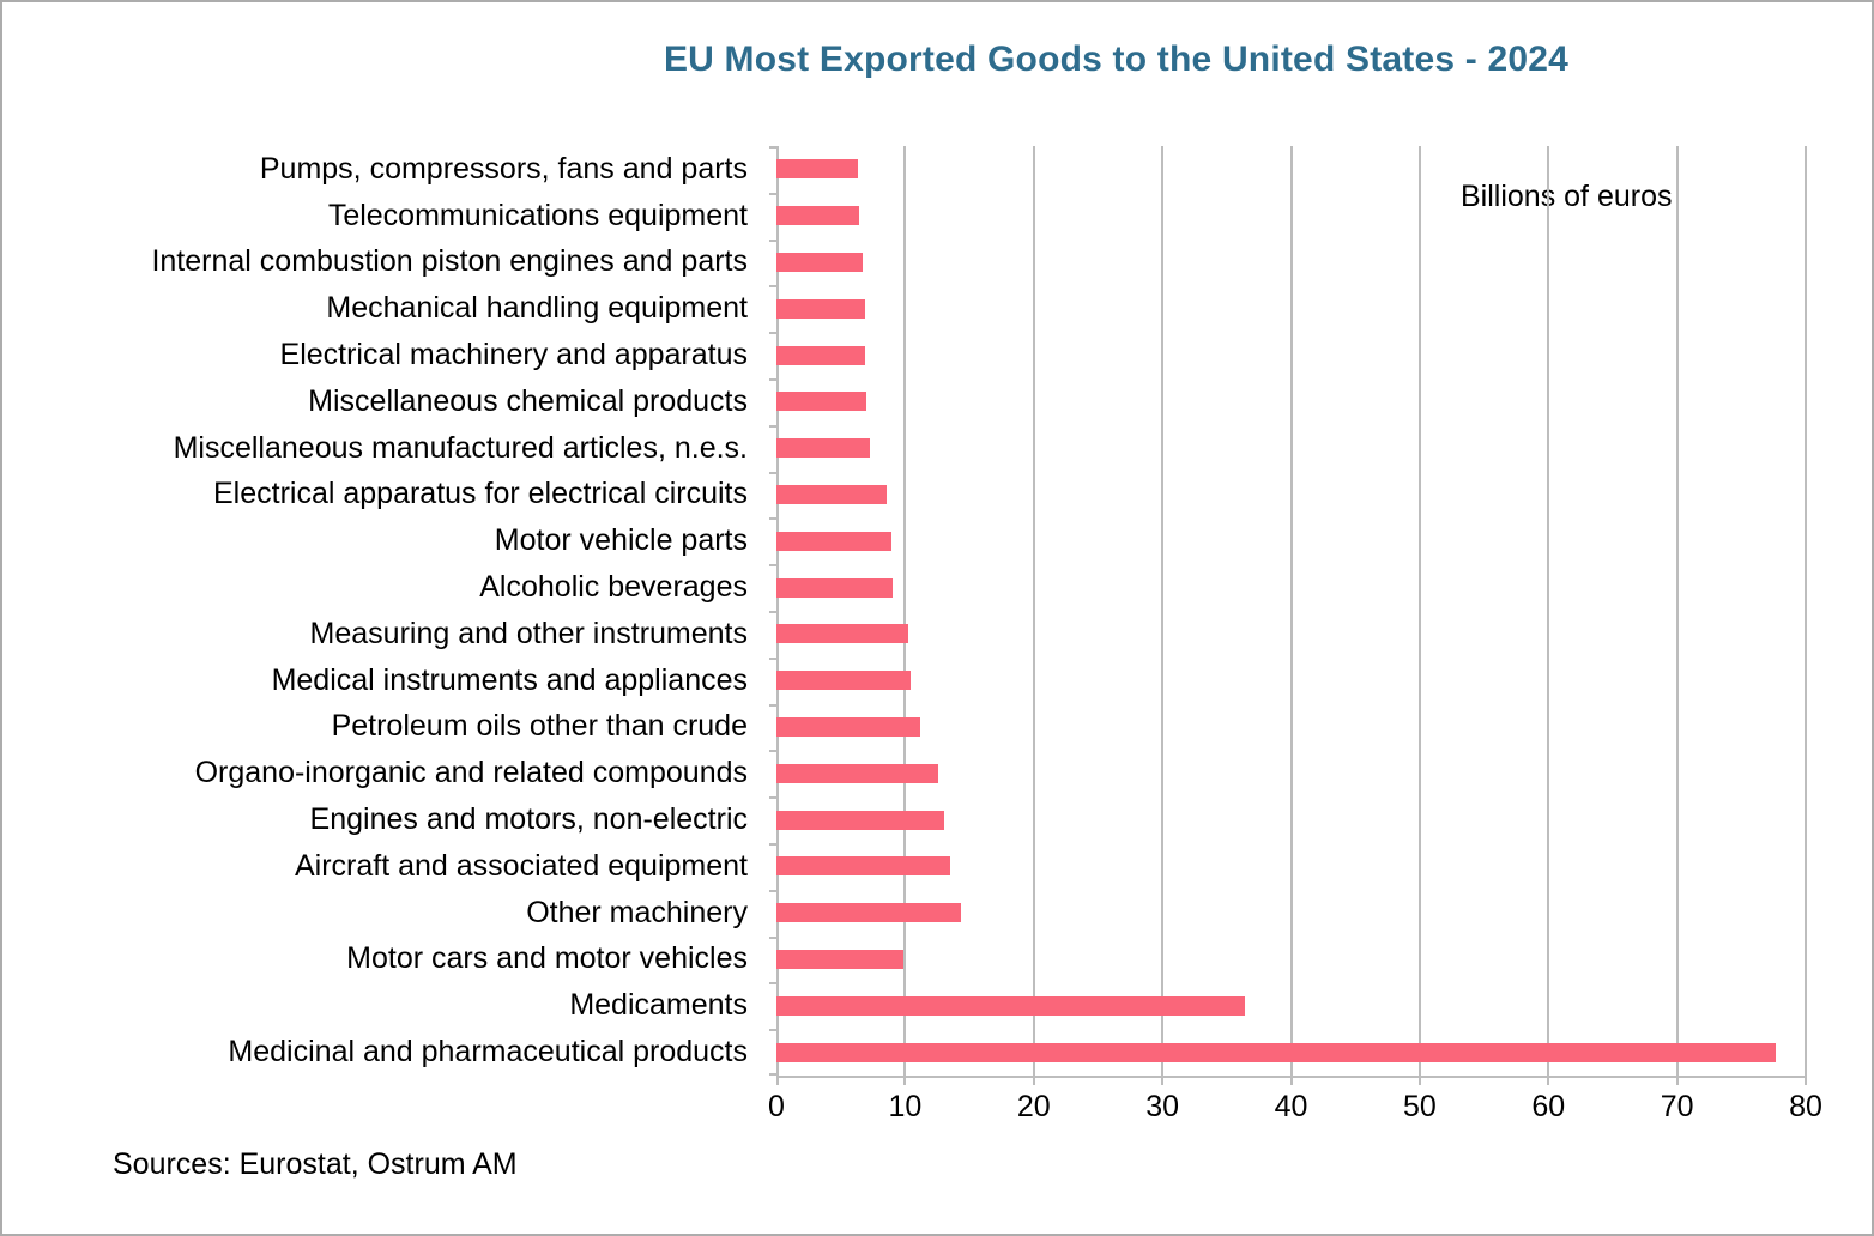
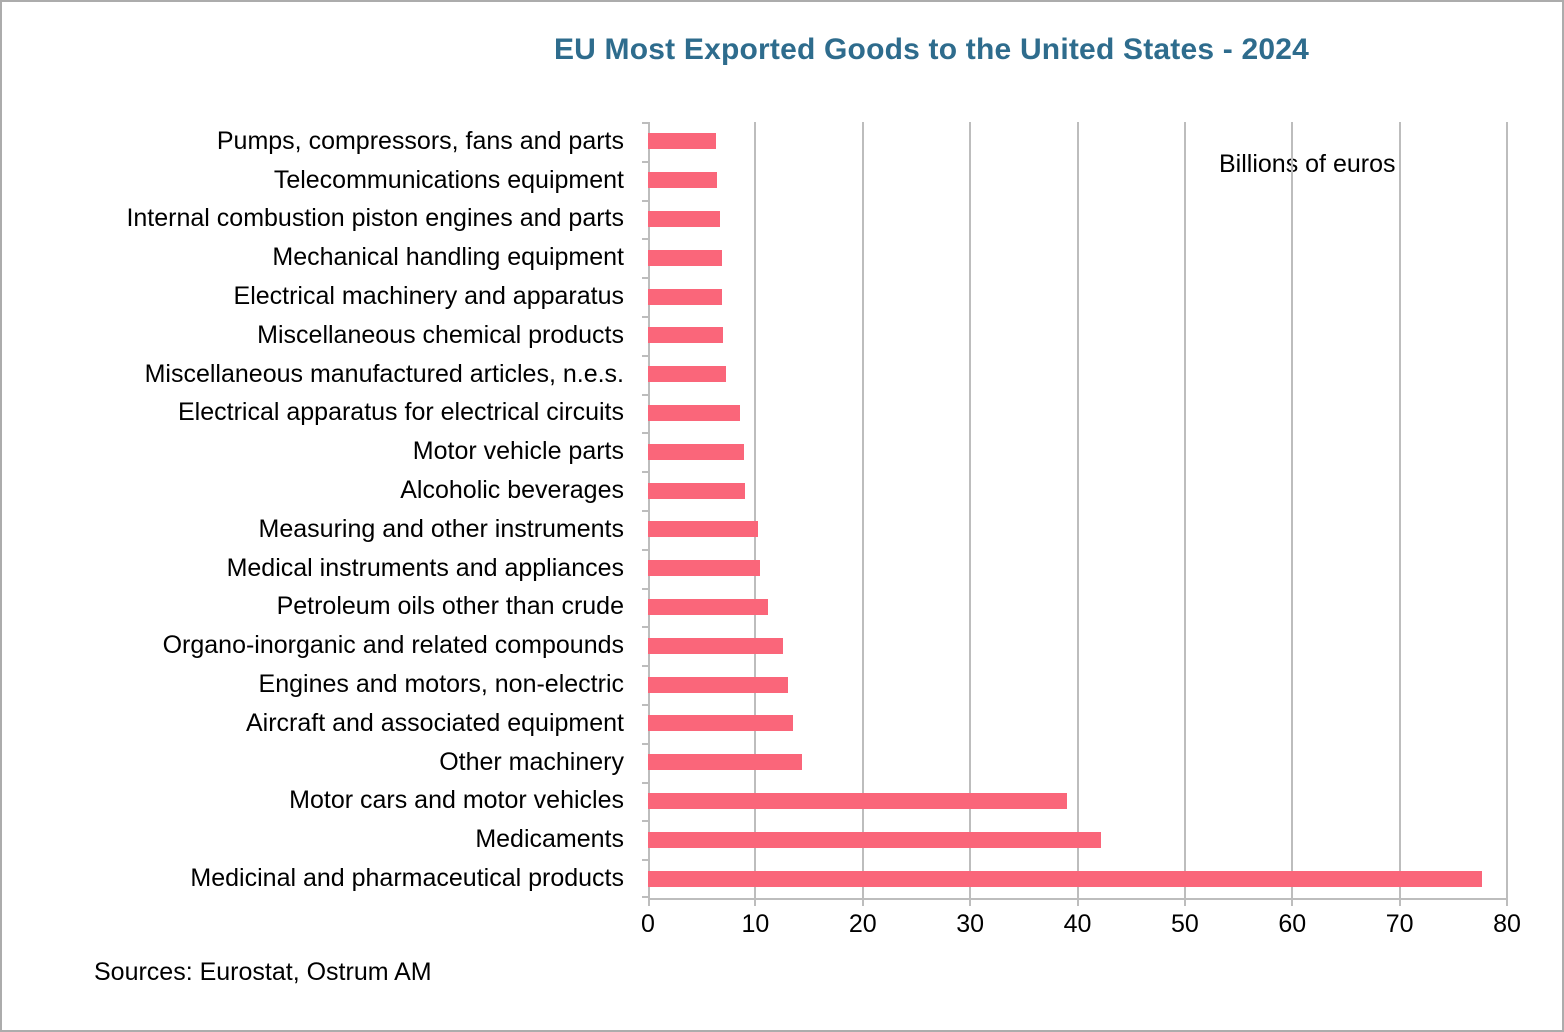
Motor cars and motor vehicles: 9.9 -> 39.0
Medicaments: 36.4 -> 42.2
